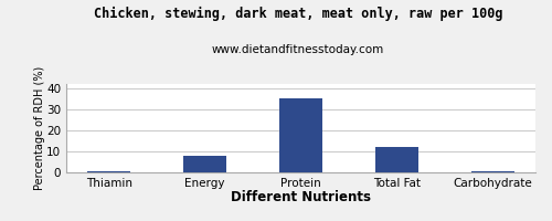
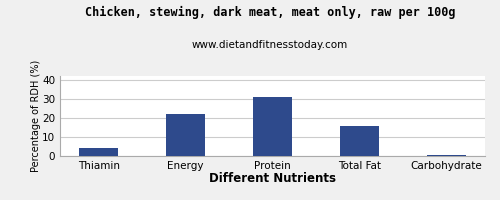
Thiamin: 0 -> 4
Energy: 8 -> 22
Protein: 35 -> 31
Total Fat: 12 -> 16
